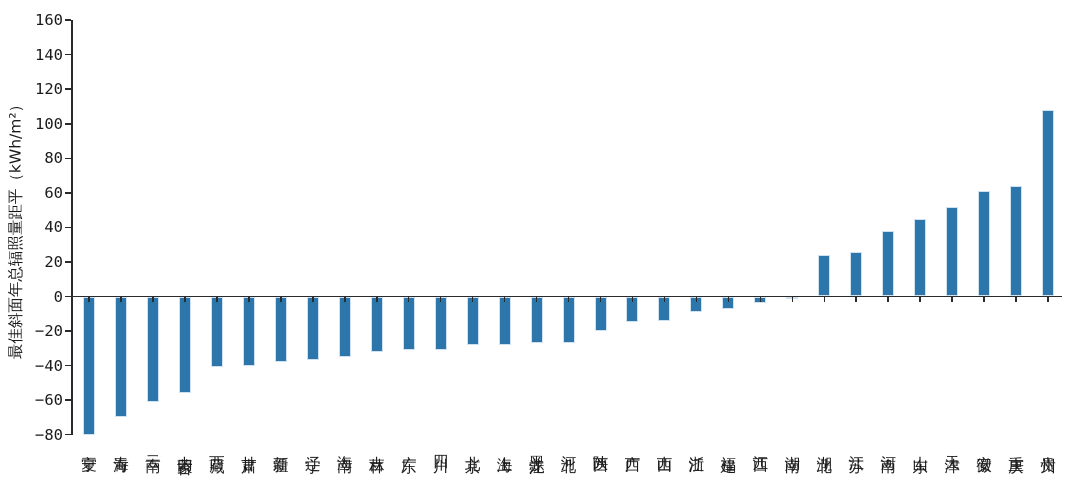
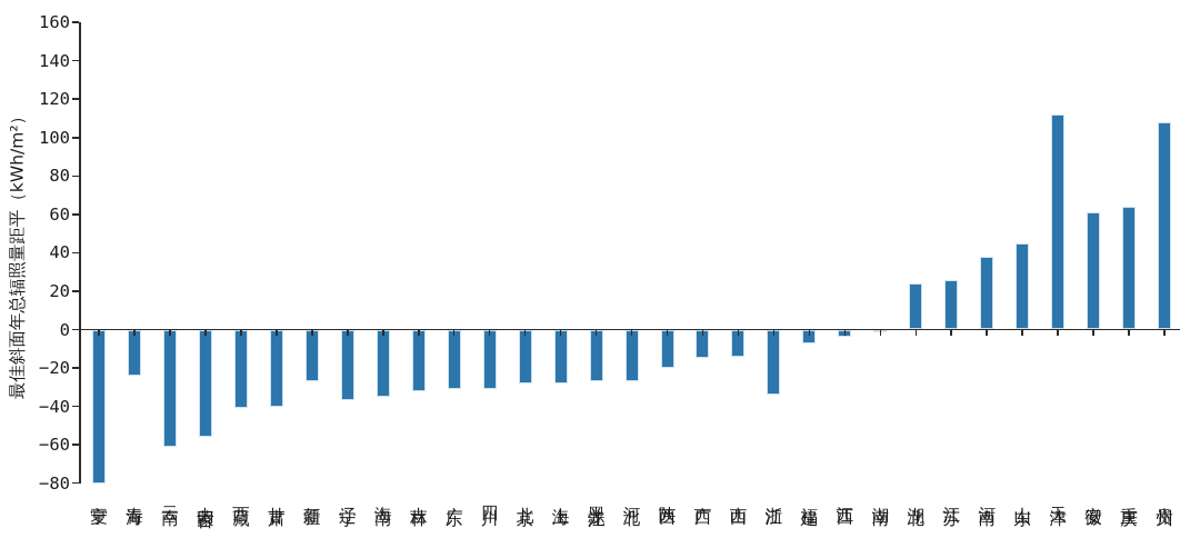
青海: -70 -> -24
新疆: -38 -> -27
浙江: -9 -> -34
天津: 52 -> 112
